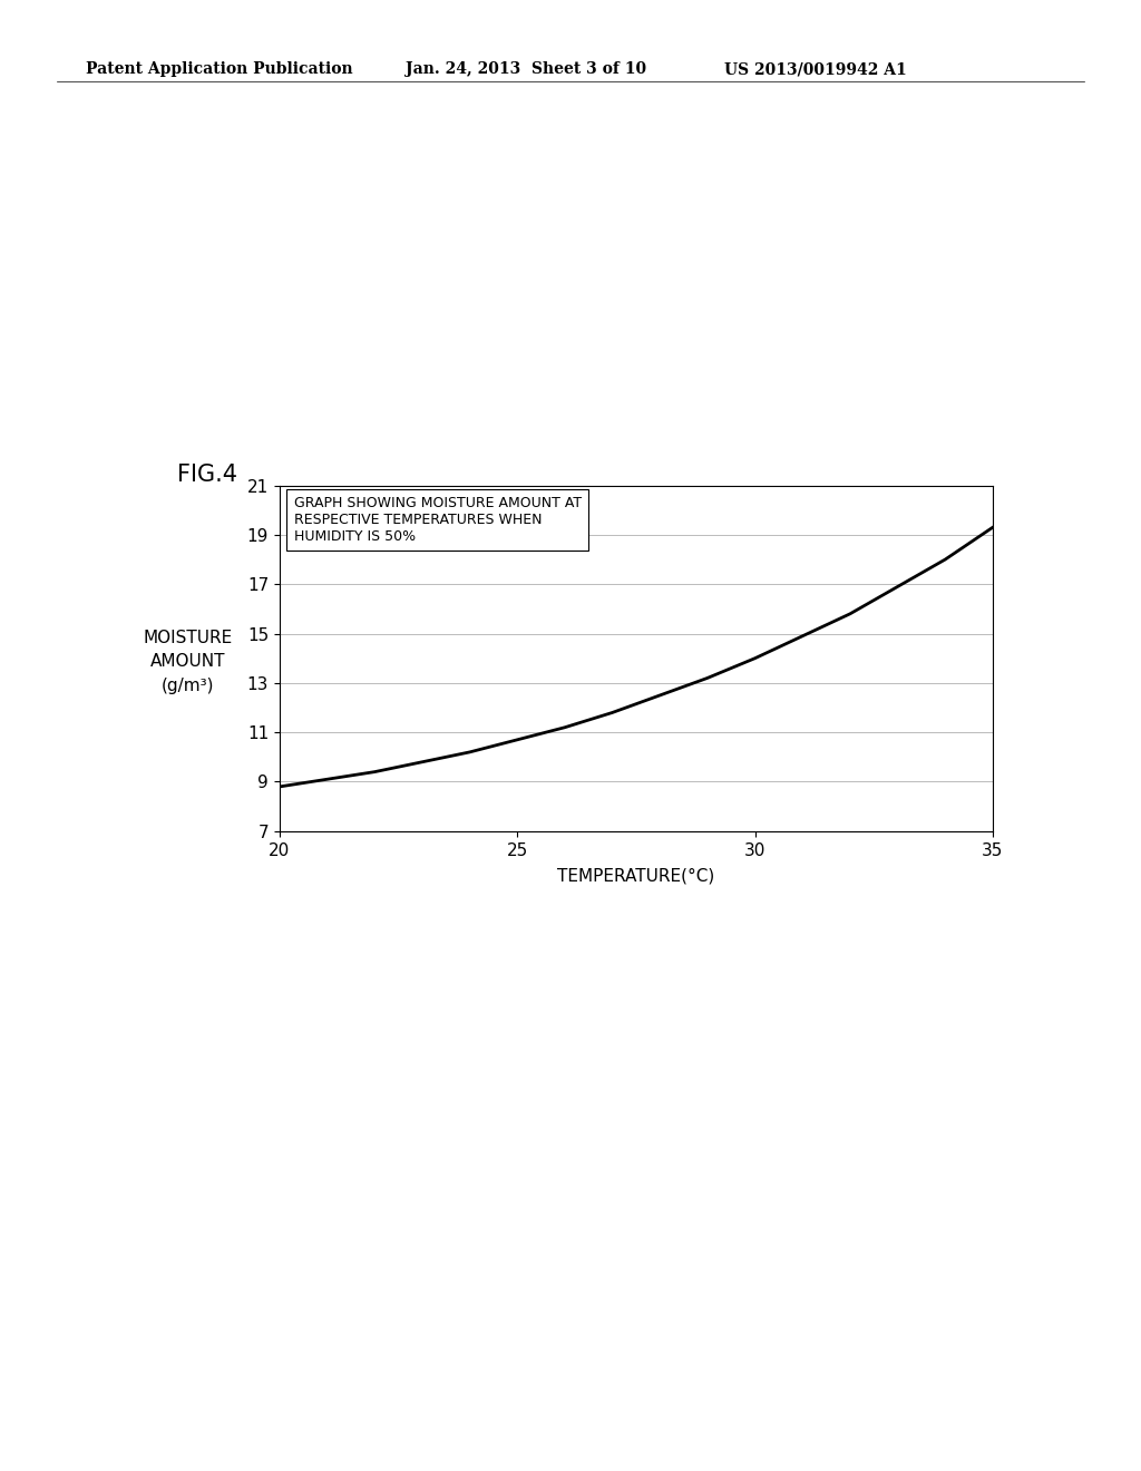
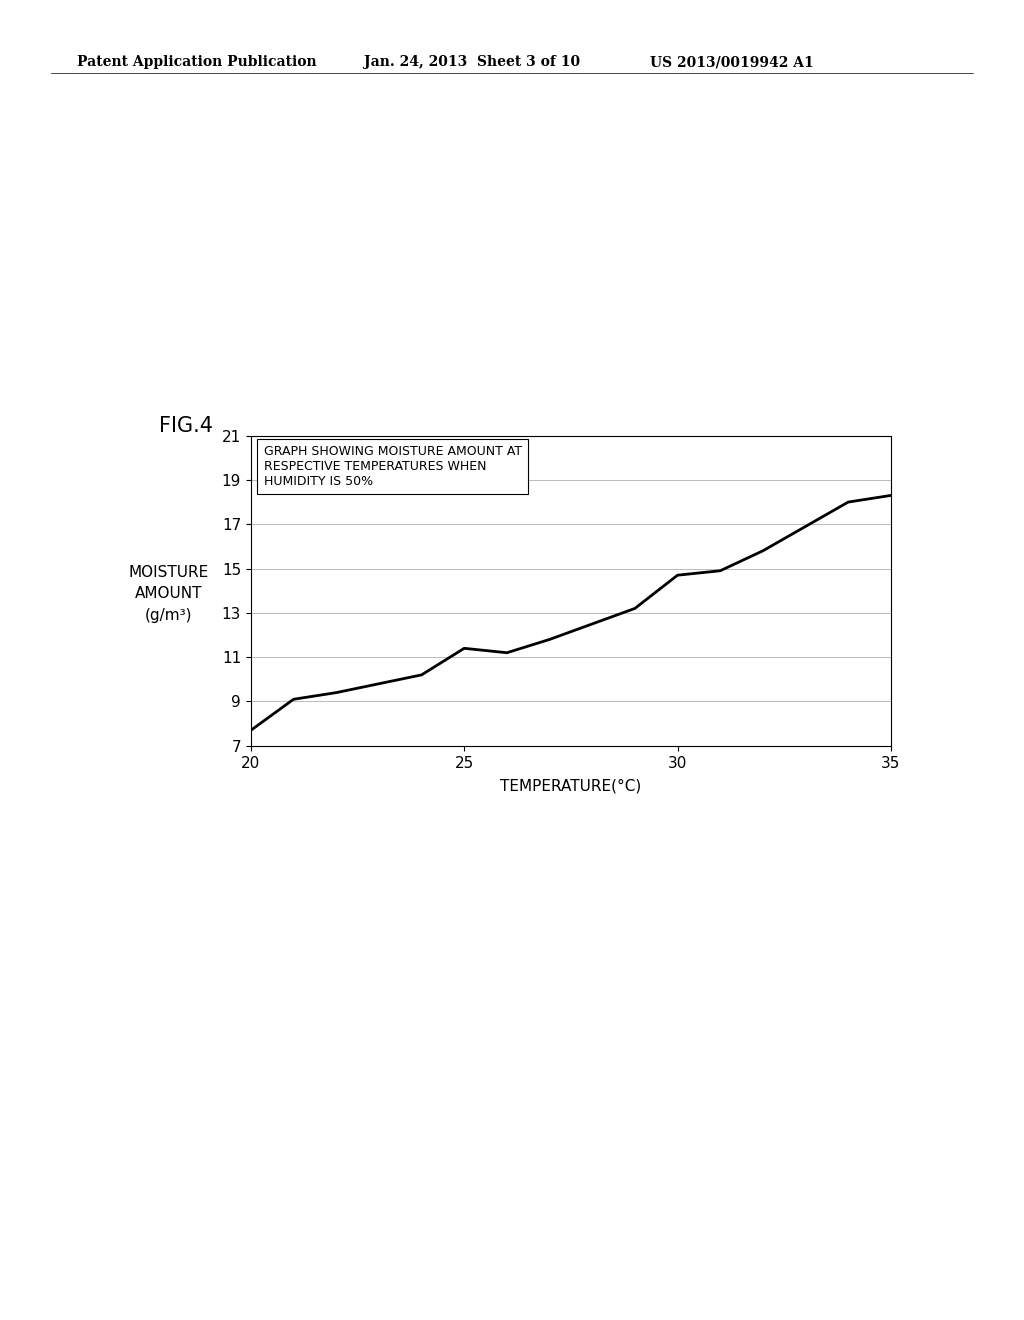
20: 8.8 -> 7.7
25: 10.7 -> 11.4
30: 14.0 -> 14.7
35: 19.3 -> 18.3
